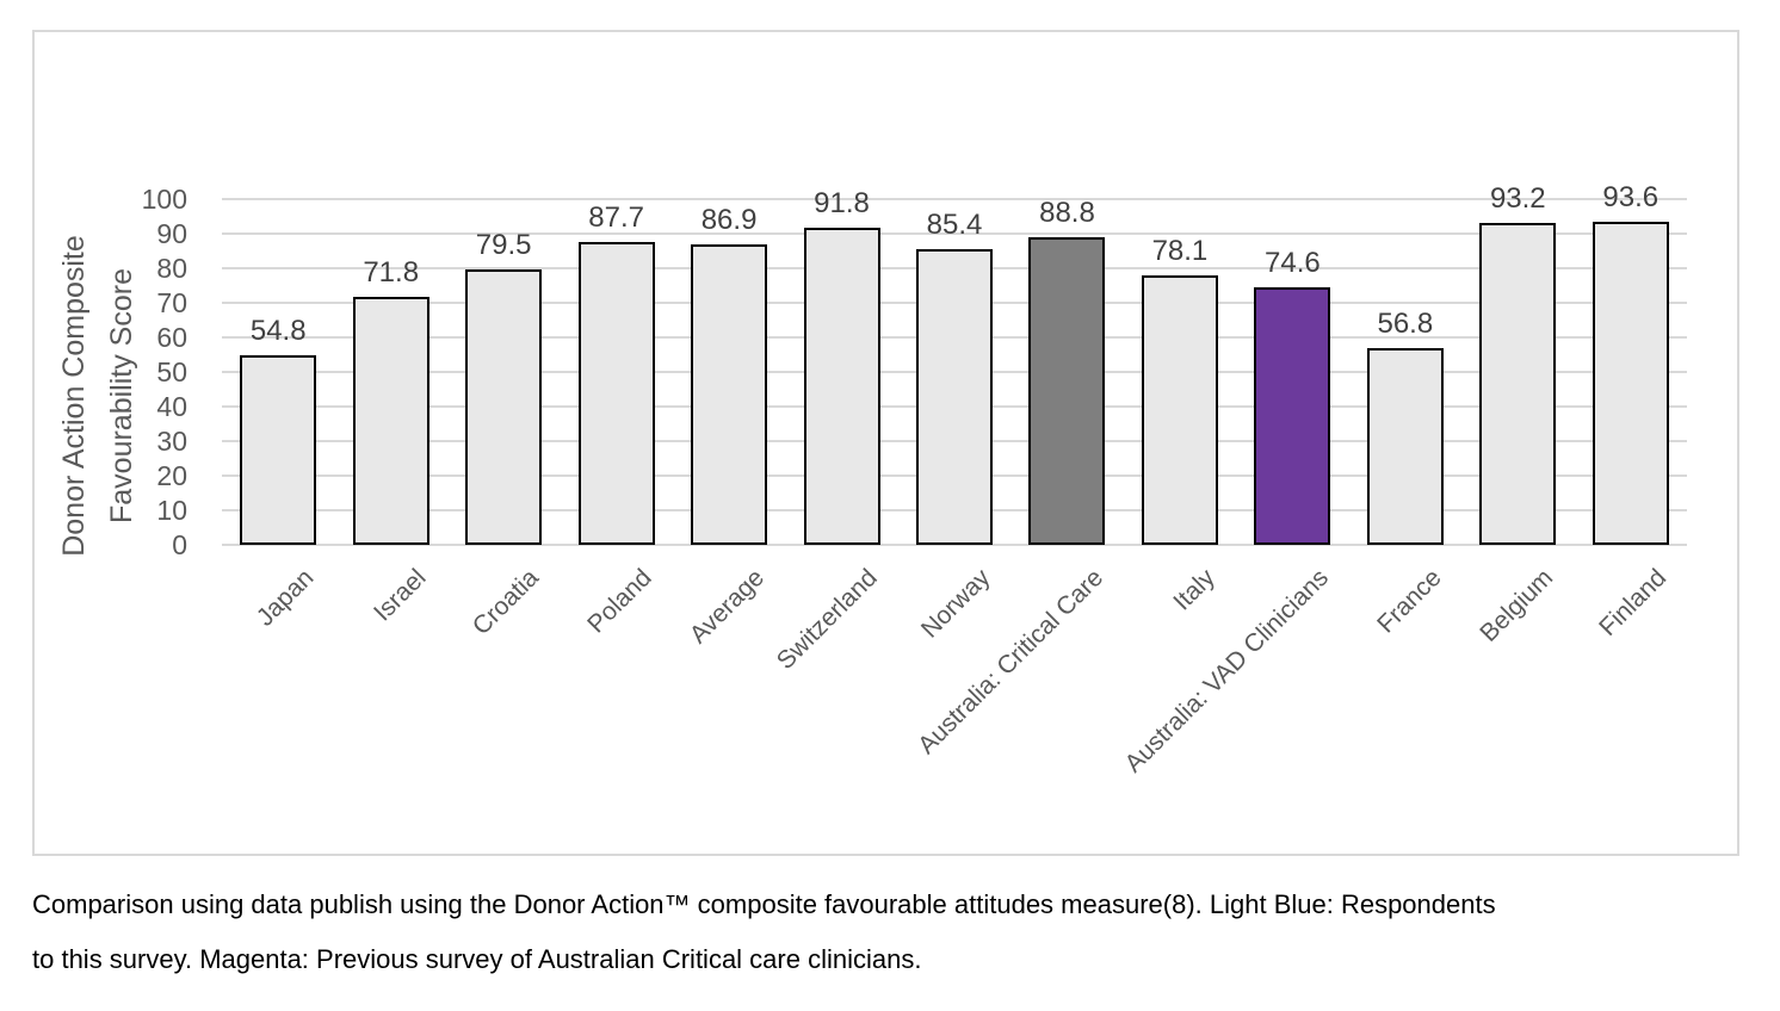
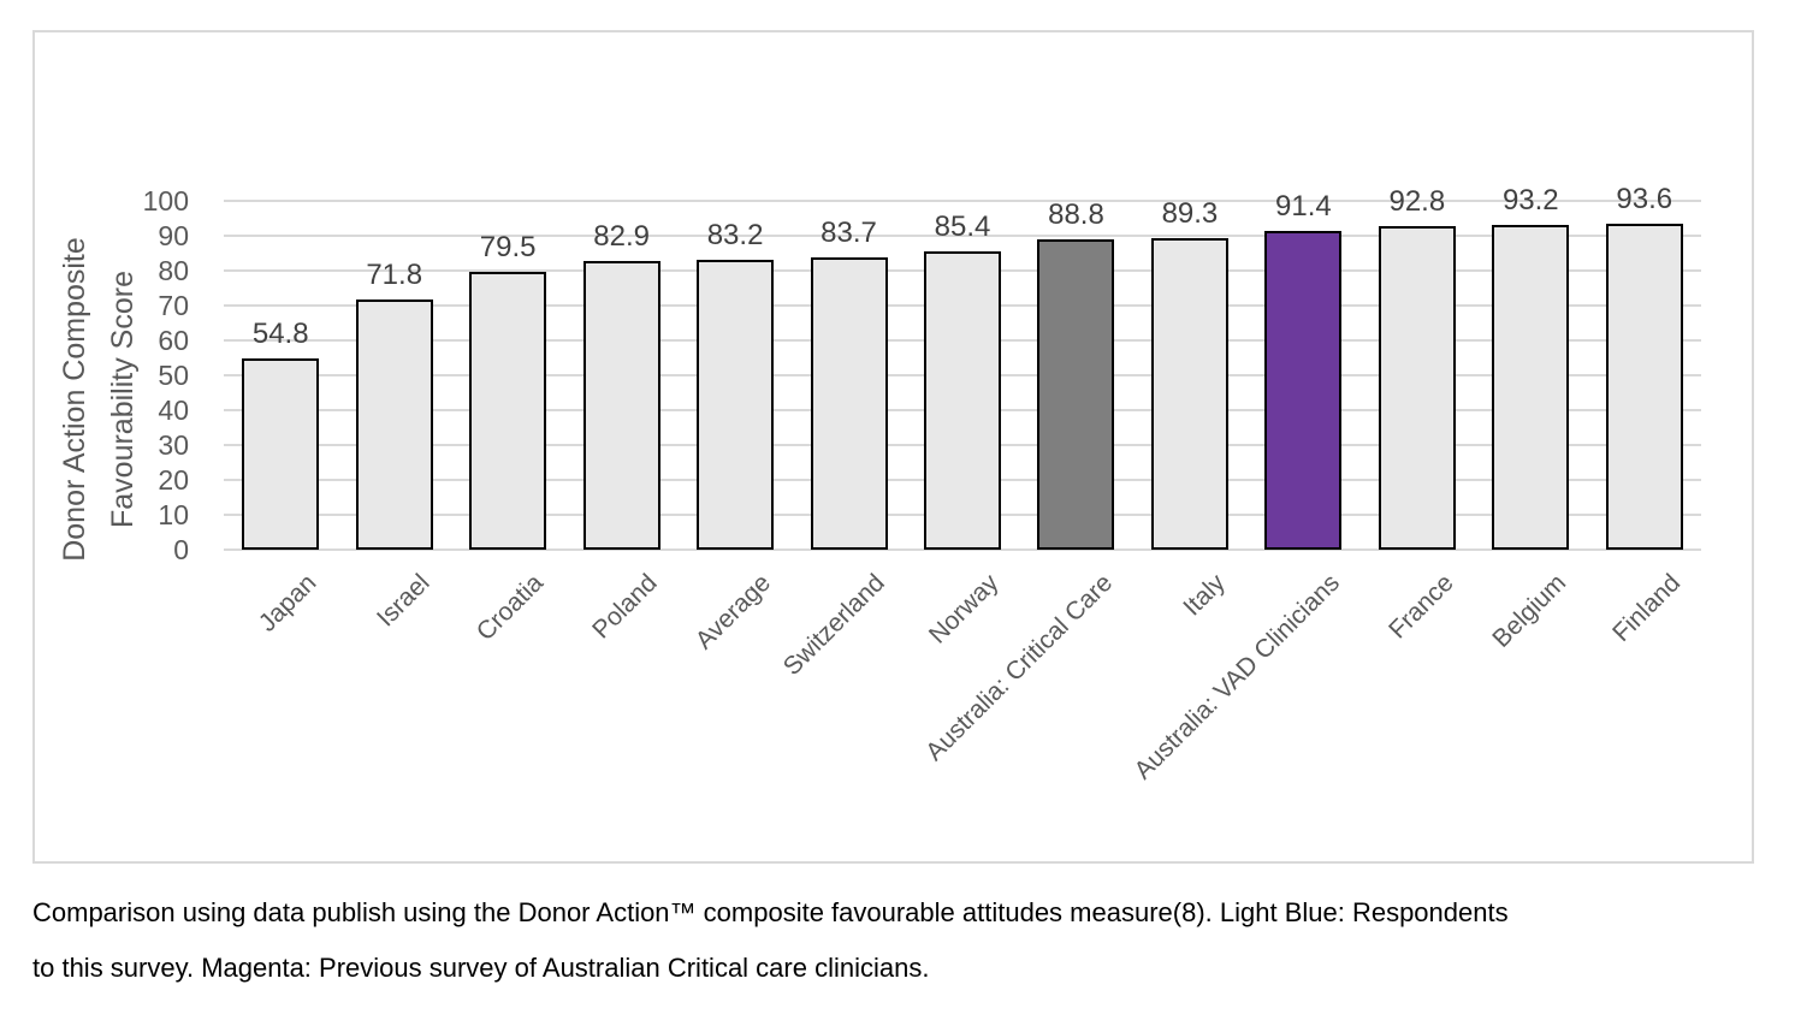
Poland: 87.7 -> 82.9
Average: 86.9 -> 83.2
Switzerland: 91.8 -> 83.7
Italy: 78.1 -> 89.3
Australia: VAD Clinicians: 74.6 -> 91.4
France: 56.8 -> 92.8
